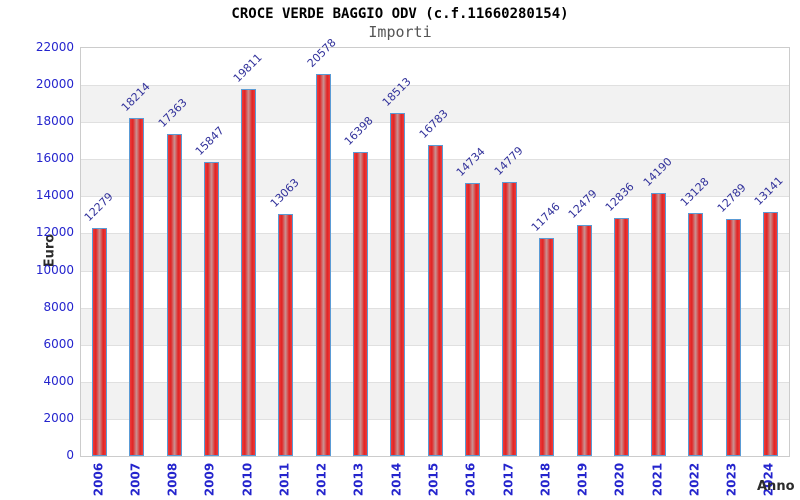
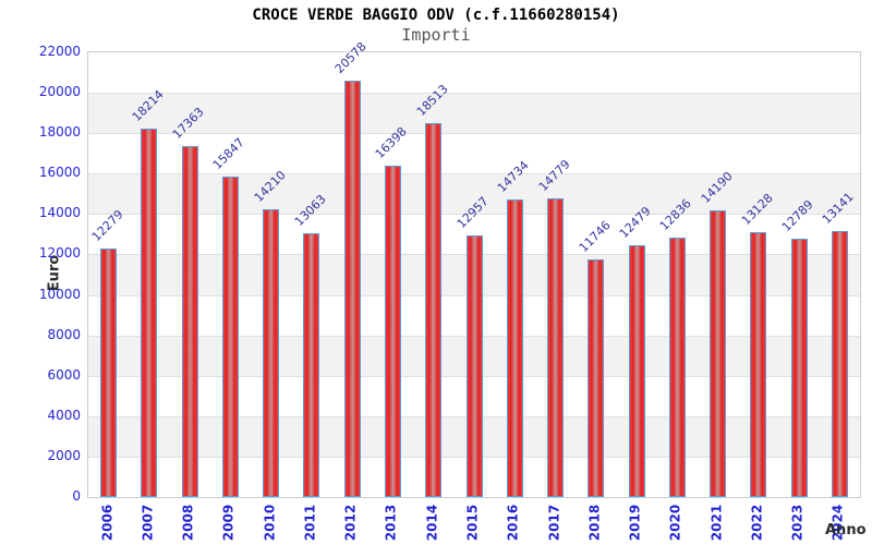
2010: 19811 -> 14210
2015: 16783 -> 12957
